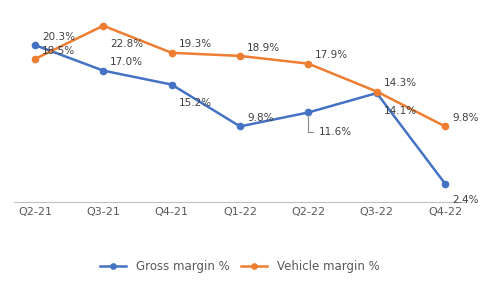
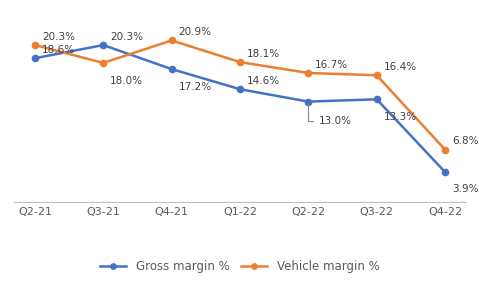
Gross margin %/Q2-21: 20.3% -> 18.6%
Vehicle margin %/Q2-21: 18.5% -> 20.3%
Gross margin %/Q3-21: 17.0% -> 20.3%
Vehicle margin %/Q3-21: 22.8% -> 18.0%
Gross margin %/Q4-21: 15.2% -> 17.2%
Vehicle margin %/Q4-21: 19.3% -> 20.9%
Gross margin %/Q1-22: 9.8% -> 14.6%
Vehicle margin %/Q1-22: 18.9% -> 18.1%
Gross margin %/Q2-22: 11.6% -> 13.0%
Vehicle margin %/Q2-22: 17.9% -> 16.7%
Gross margin %/Q3-22: 14.1% -> 13.3%
Vehicle margin %/Q3-22: 14.3% -> 16.4%
Gross margin %/Q4-22: 2.4% -> 3.9%
Vehicle margin %/Q4-22: 9.8% -> 6.8%
